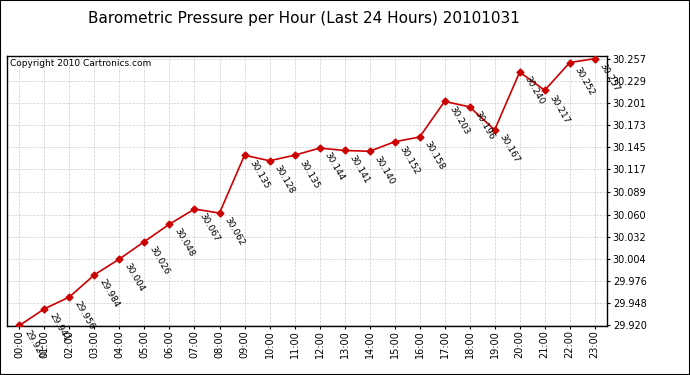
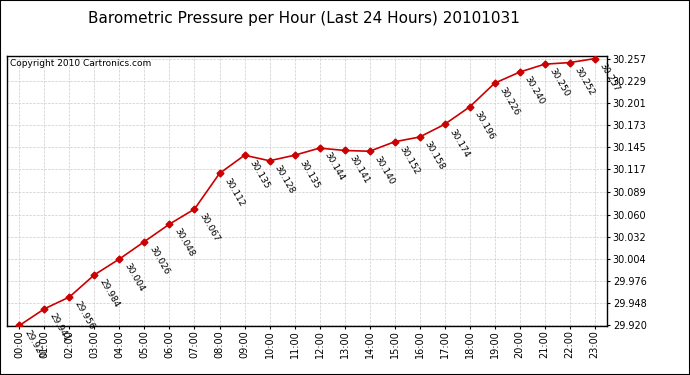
08:00: 30.062 -> 30.112
17:00: 30.203 -> 30.174
19:00: 30.167 -> 30.226
21:00: 30.217 -> 30.250
